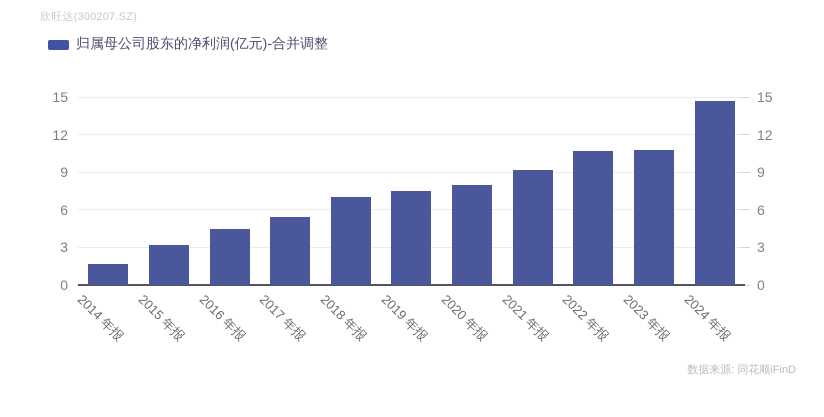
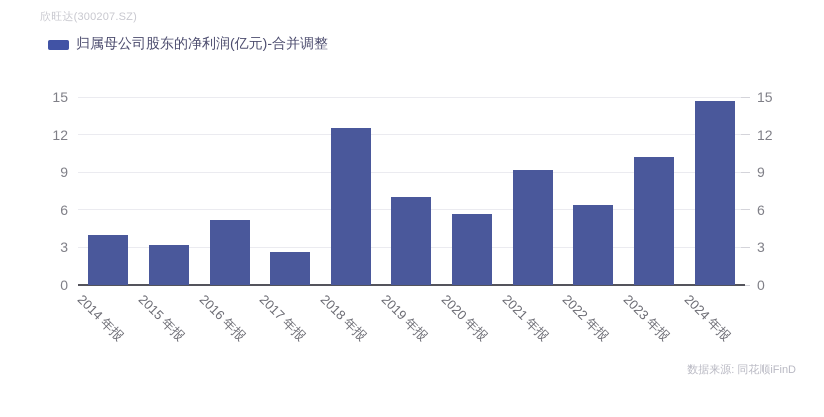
2014 年报: 1.7 -> 4.0
2016 年报: 4.5 -> 5.2
2017 年报: 5.4 -> 2.6
2018 年报: 7.0 -> 12.5
2019 年报: 7.5 -> 7.0
2020 年报: 8.0 -> 5.7
2022 年报: 10.7 -> 6.4
2023 年报: 10.8 -> 10.2
